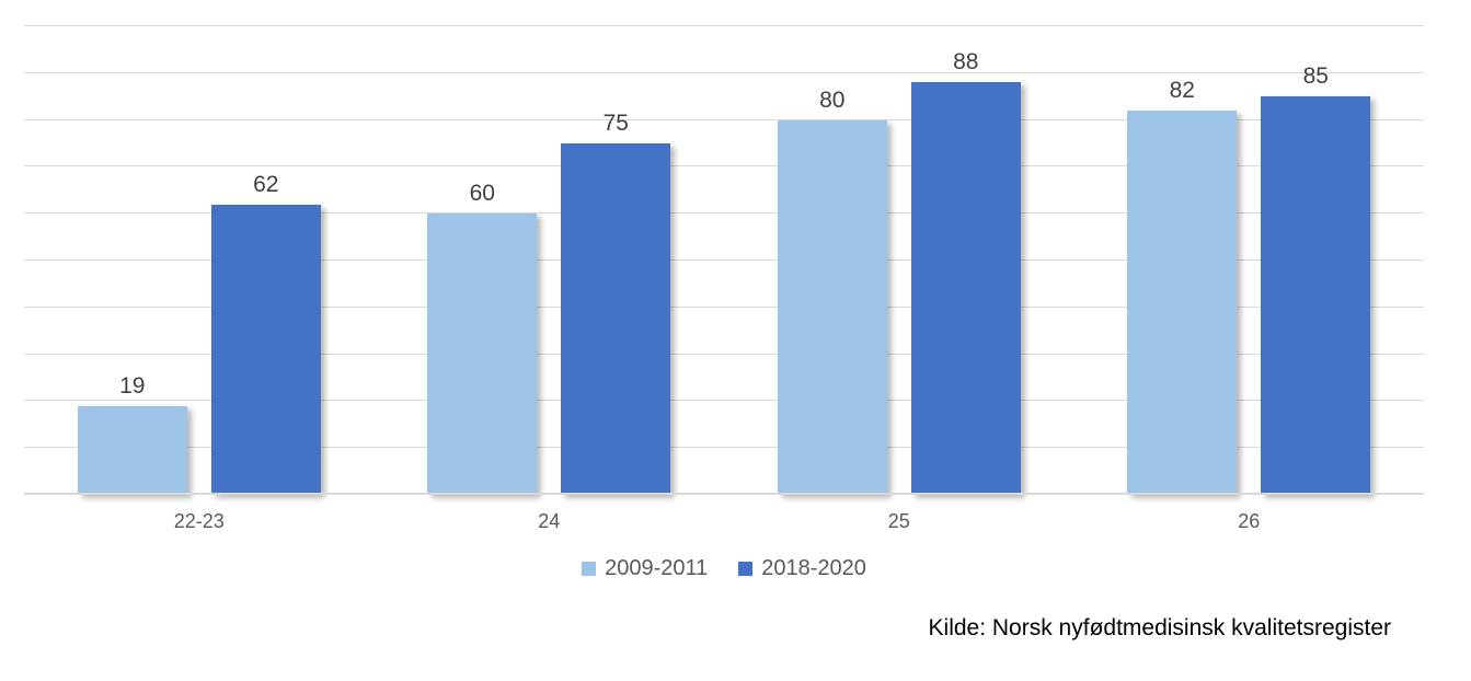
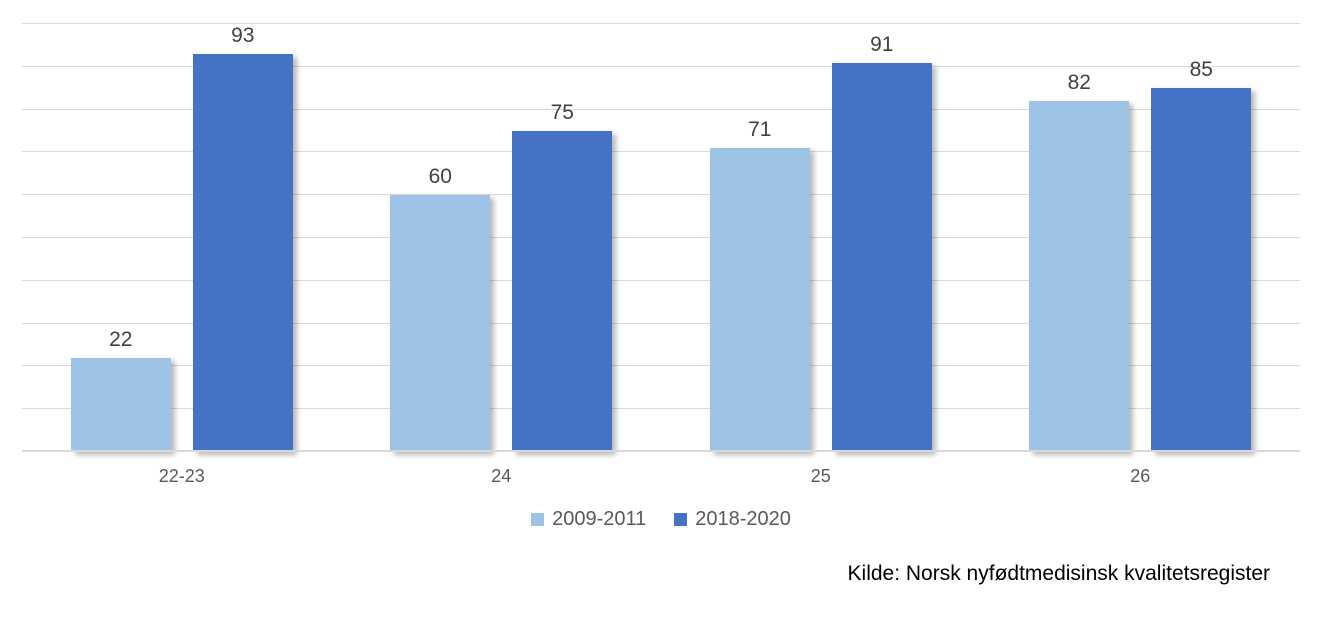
2009-2011/22-23: 19 -> 22
2018-2020/22-23: 62 -> 93
2009-2011/25: 80 -> 71
2018-2020/25: 88 -> 91
